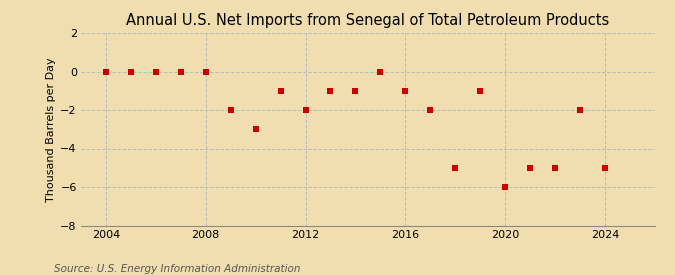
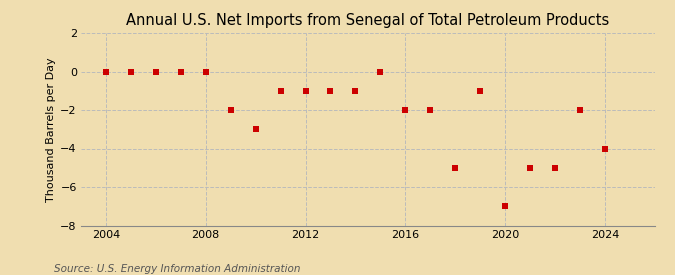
2012: -2 -> -1
2016: -1 -> -2
2020: -6 -> -7
2024: -5 -> -4
